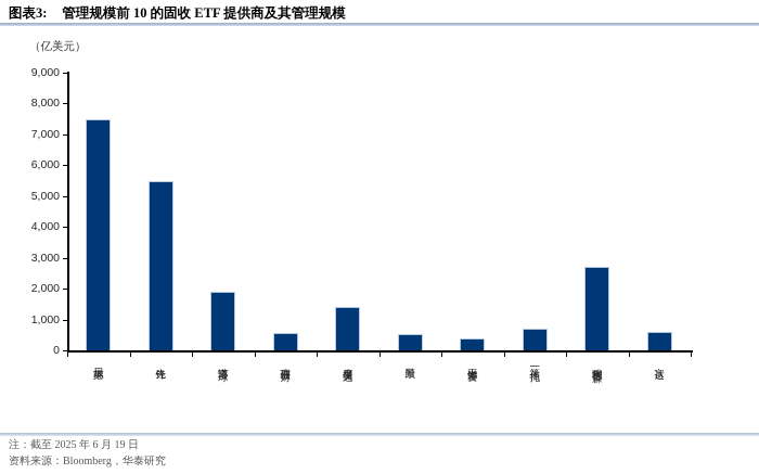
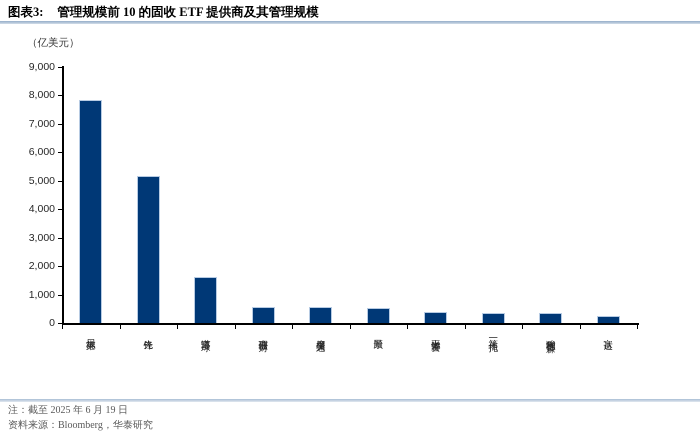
贝莱德: 7500 -> 7800
先锋: 5500 -> 5200
道富环球: 1900 -> 1600
摩根大通: 1400 -> 600
第一信托: 700 -> 400
骏利亨德森: 2700 -> 400
富达: 600 -> 200
